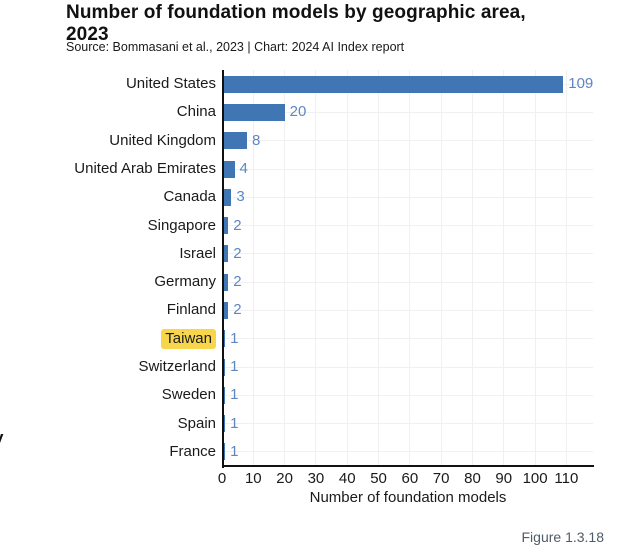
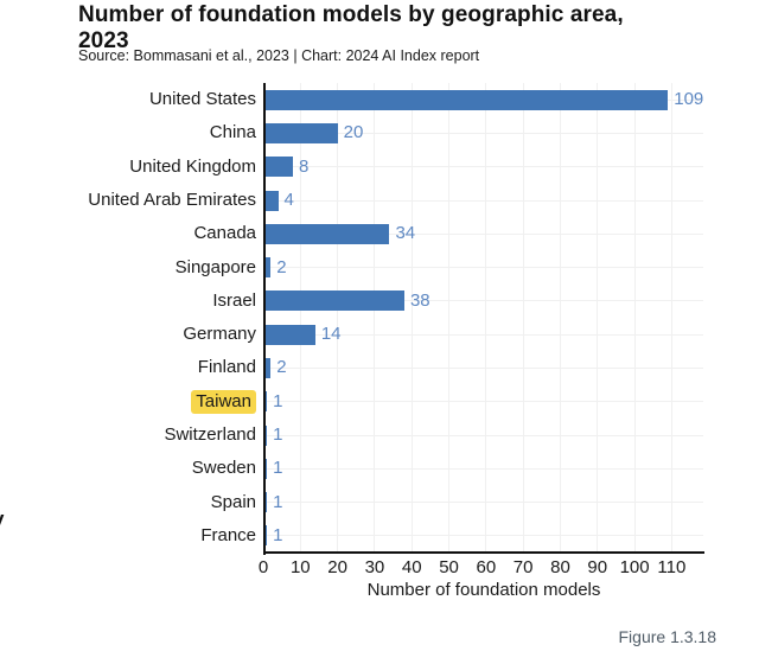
Canada: 3 -> 34
Israel: 2 -> 38
Germany: 2 -> 14
